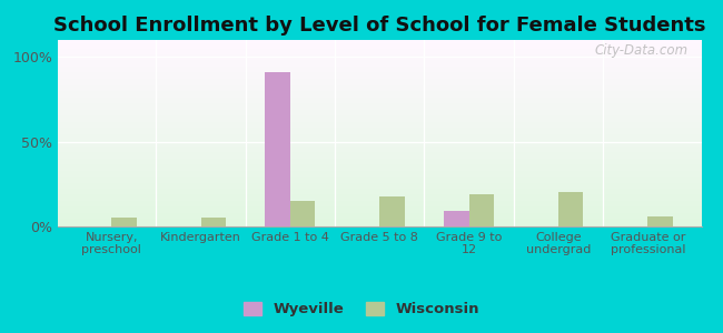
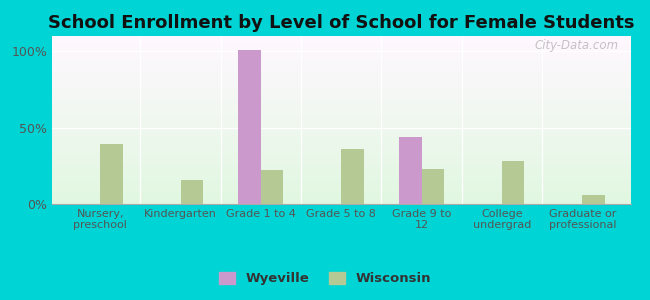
Wisconsin/Nursery, preschool: 6% -> 39%
Wisconsin/Kindergarten: 6% -> 16%
Wyeville/Grade 1 to 4: 91% -> 101%
Wisconsin/Grade 1 to 4: 15% -> 22%
Wisconsin/Grade 5 to 8: 18% -> 36%
Wyeville/Grade 9 to 12: 9% -> 44%
Wisconsin/Grade 9 to 12: 19% -> 23%
Wisconsin/College undergrad: 20% -> 28%
